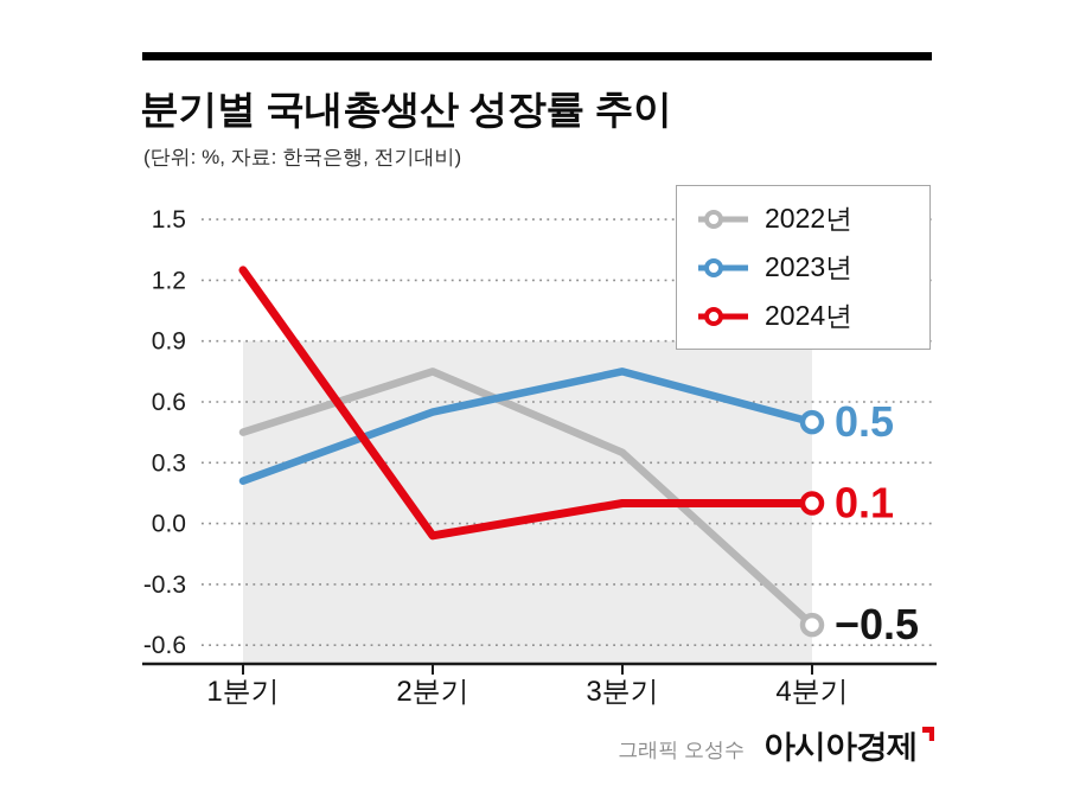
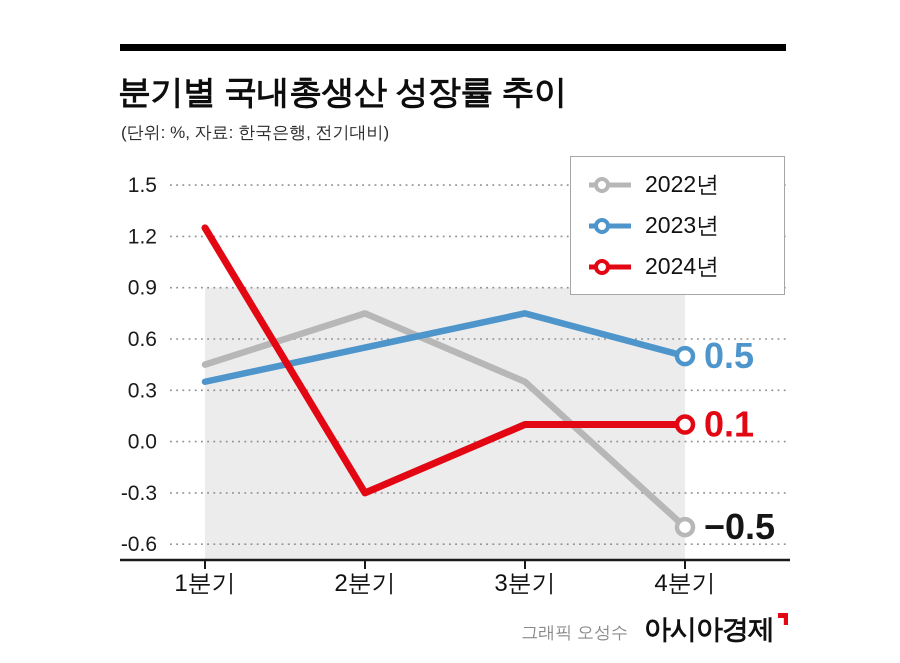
2023년/1분기: 0.21 -> 0.35
2024년/2분기: -0.06 -> -0.30
